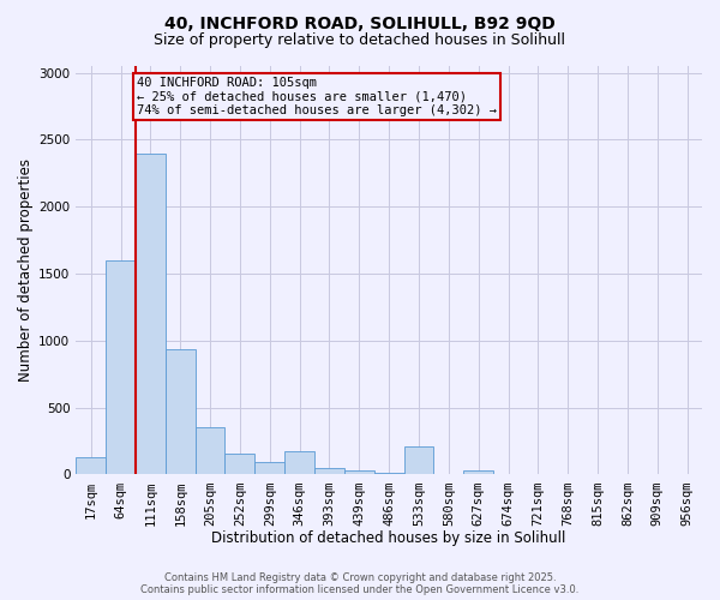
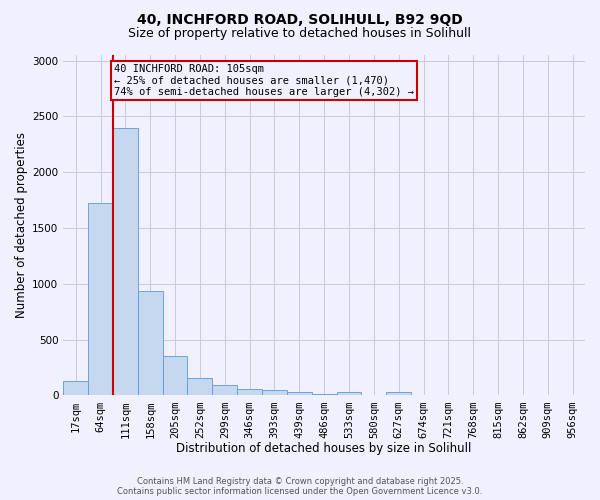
64sqm: 1600 -> 1720
346sqm: 170 -> 60
533sqm: 210 -> 40
